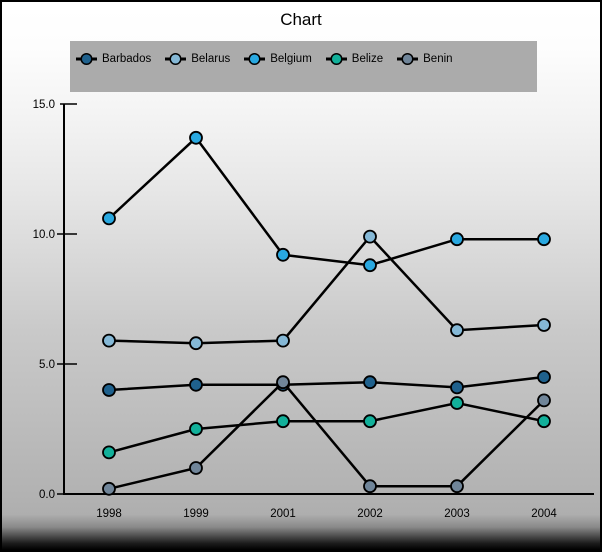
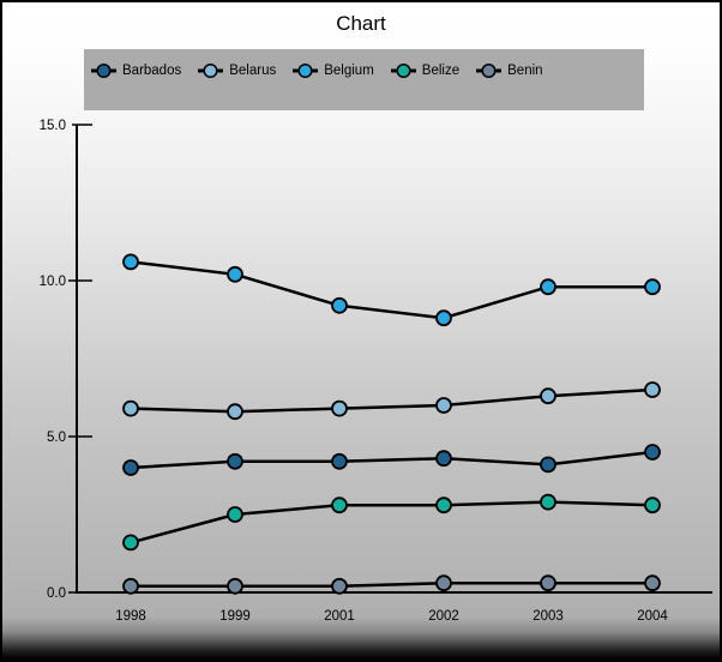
Belgium/1999: 13.7 -> 10.2
Benin/1999: 1.0 -> 0.2
Benin/2001: 4.3 -> 0.2
Belarus/2002: 9.9 -> 6.0
Belize/2003: 3.5 -> 2.9
Benin/2004: 3.6 -> 0.3
